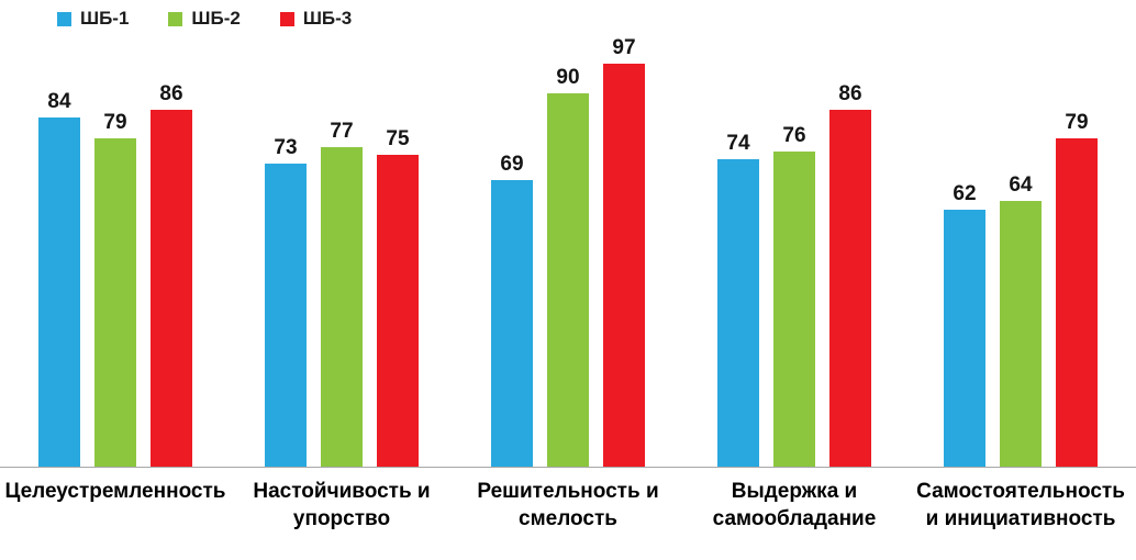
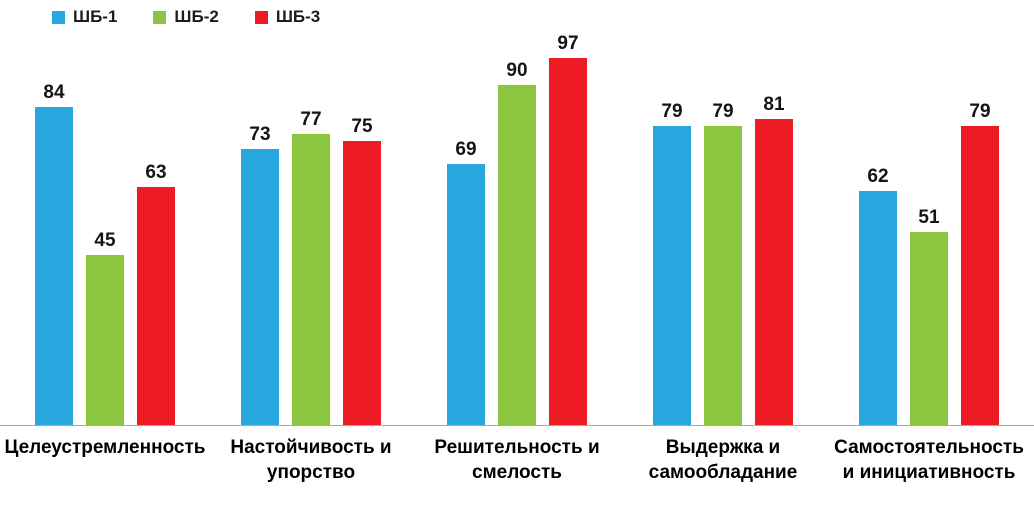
ШБ-2/Целеустремленность: 79 -> 45
ШБ-3/Целеустремленность: 86 -> 63
ШБ-1/Выдержка и самообладание: 74 -> 79
ШБ-2/Выдержка и самообладание: 76 -> 79
ШБ-3/Выдержка и самообладание: 86 -> 81
ШБ-2/Самостоятельность и инициативность: 64 -> 51
